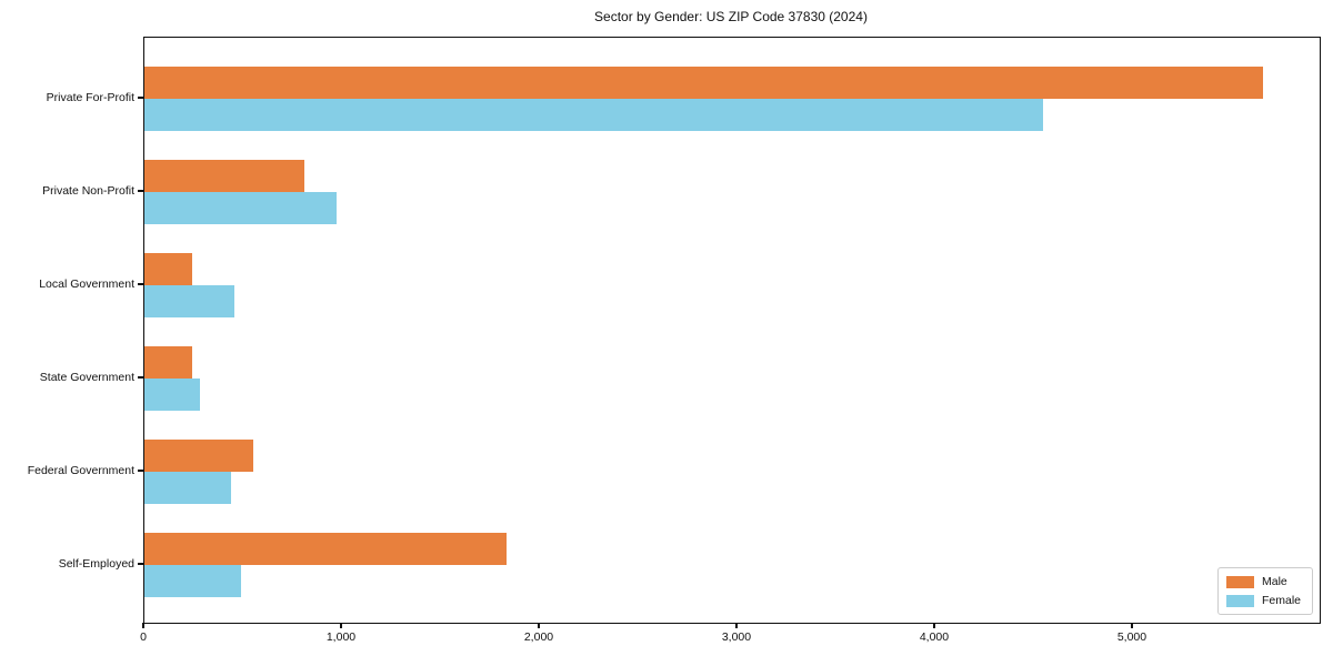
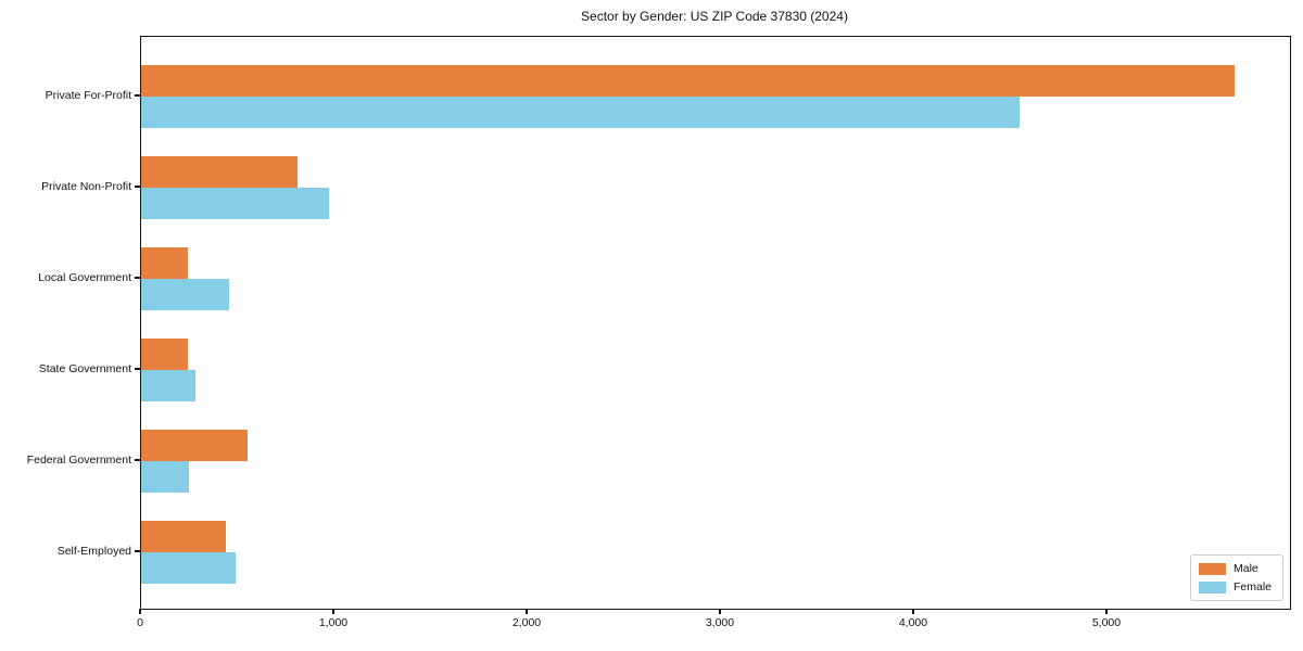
Female/Federal Government: 440 -> 240
Male/Self-Employed: 1830 -> 440
